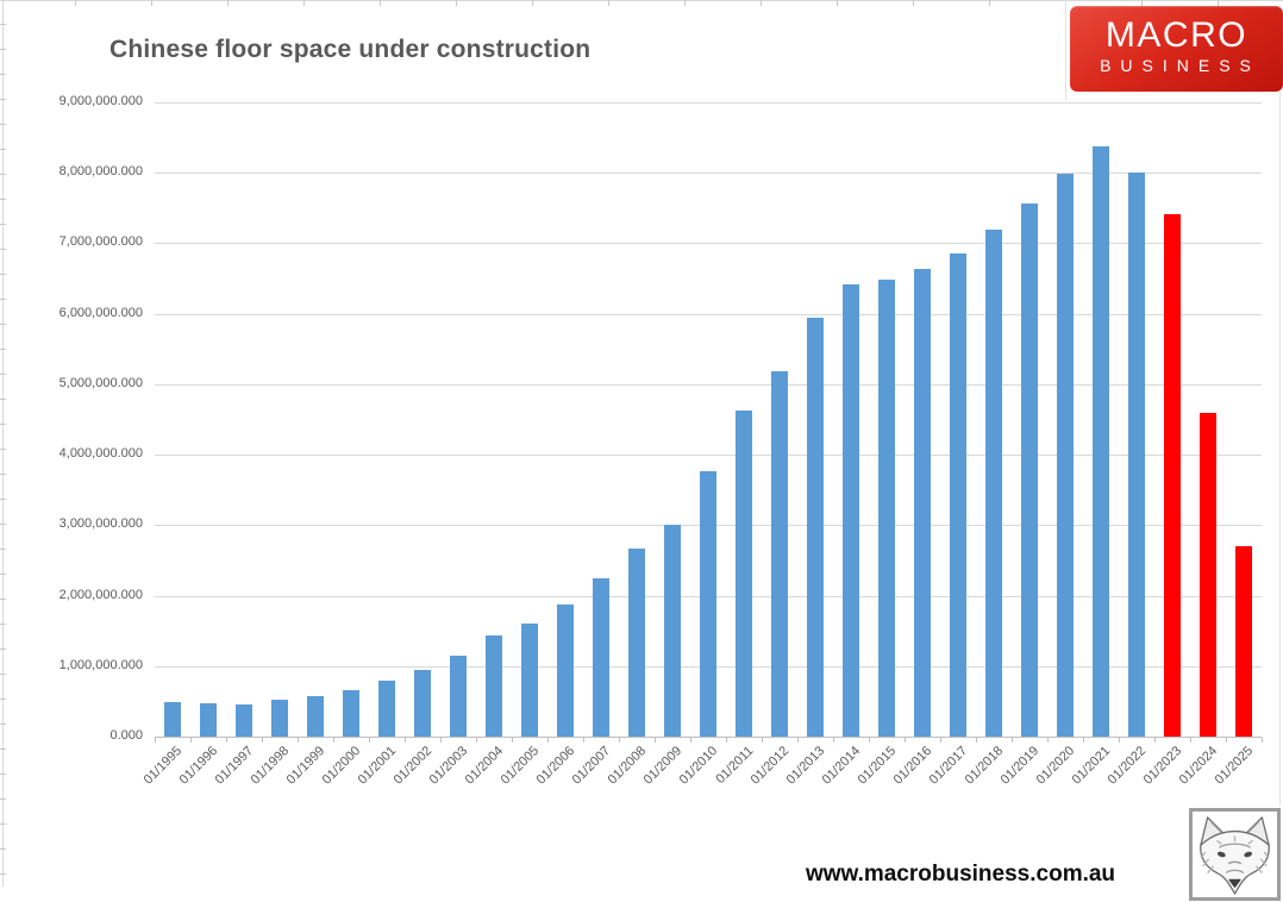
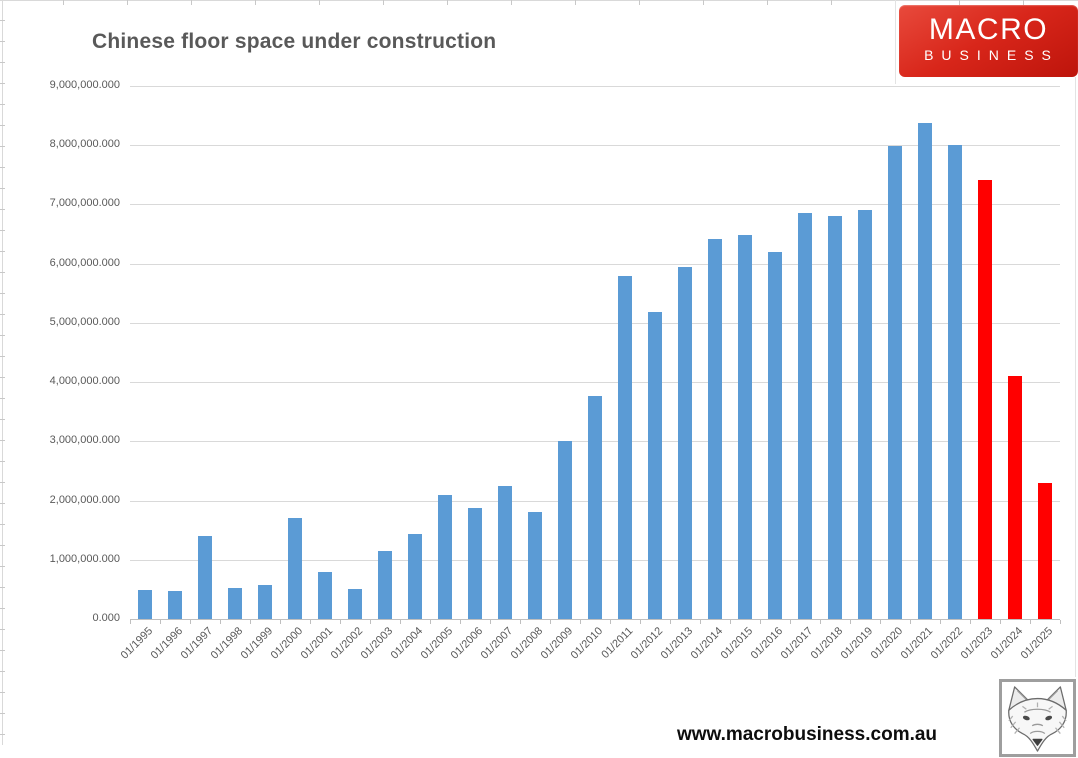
01/1997: 400000 -> 1400000
01/2000: 700000 -> 1700000
01/2002: 900000 -> 500000
01/2005: 1600000 -> 2100000
01/2008: 2700000 -> 1800000
01/2011: 4600000 -> 5800000
01/2016: 6600000 -> 6200000
01/2018: 7200000 -> 6800000
01/2019: 7600000 -> 6900000
01/2024: 4600000 -> 4100000
01/2025: 2700000 -> 2300000
